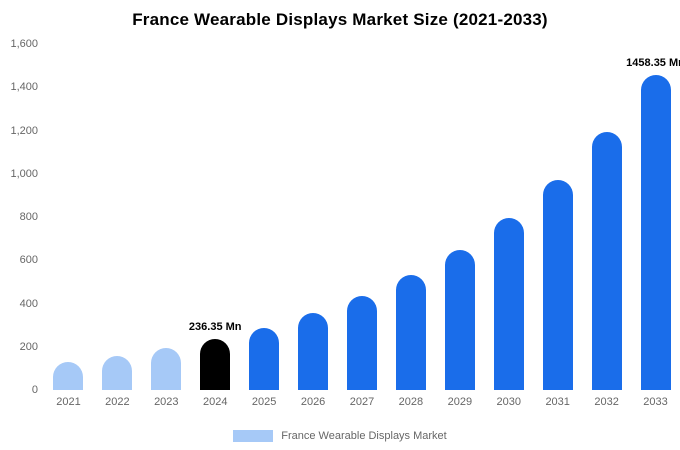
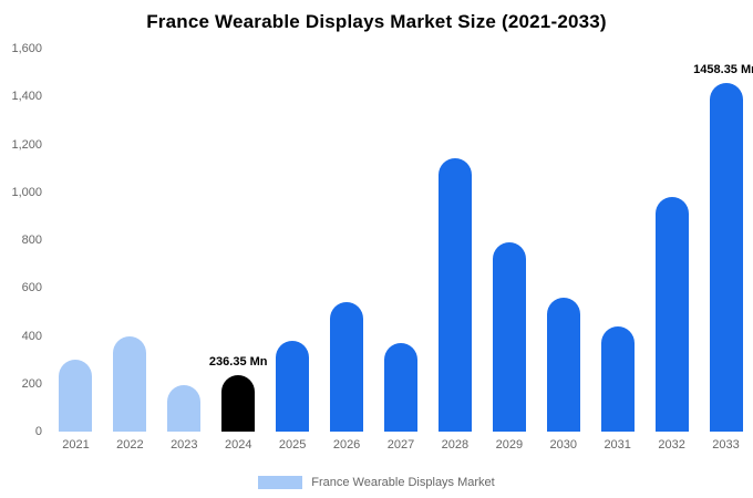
2021: 130 -> 300
2022: 160 -> 400
2025: 290 -> 380
2026: 350 -> 540
2027: 430 -> 370
2028: 530 -> 1140
2029: 650 -> 790
2030: 800 -> 560
2031: 970 -> 440
2032: 1190 -> 980
